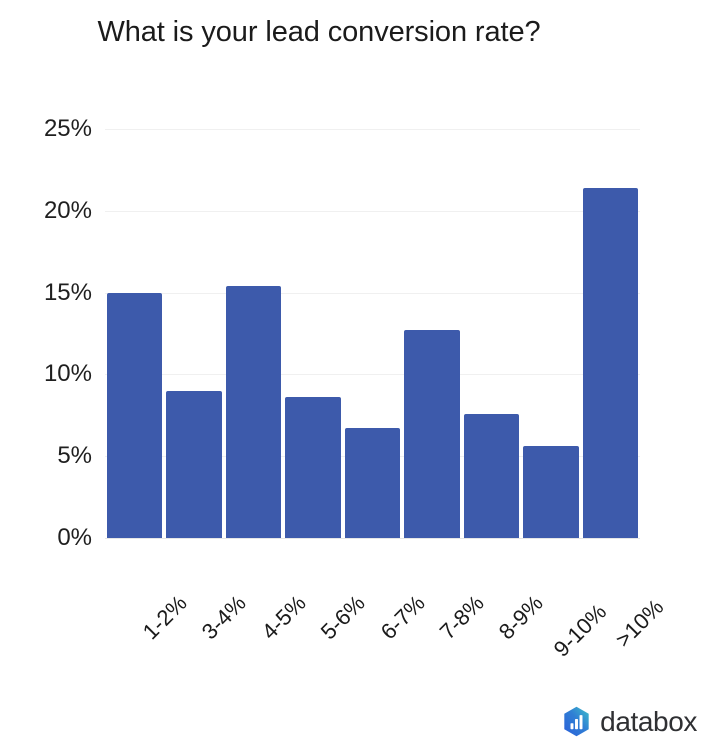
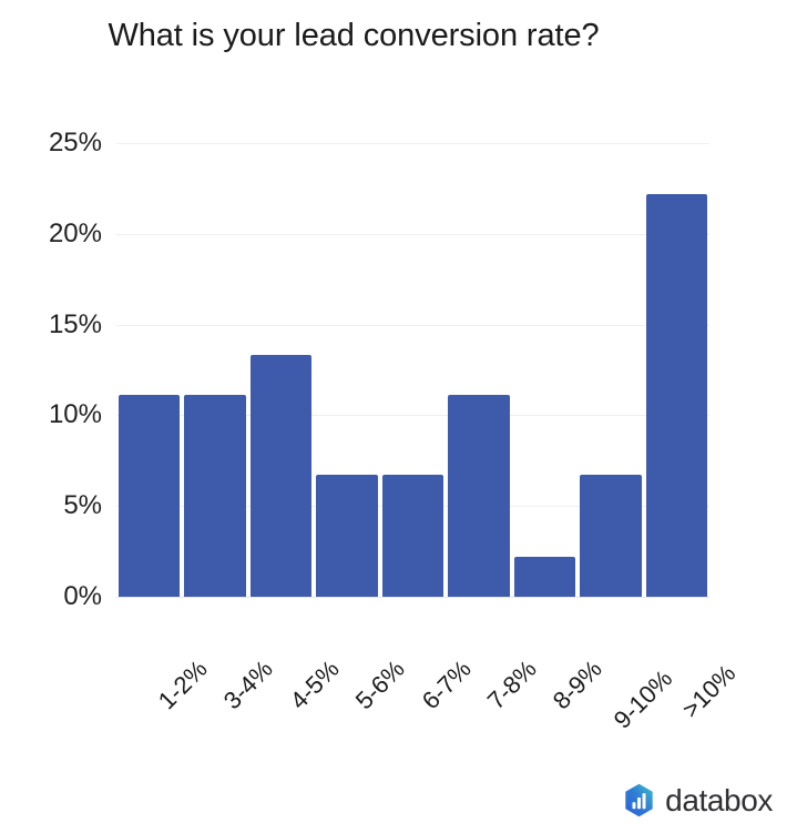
1-2%: 15.0% -> 11.1%
3-4%: 9.0% -> 11.1%
4-5%: 15.4% -> 13.3%
5-6%: 8.6% -> 6.7%
7-8%: 12.7% -> 11.1%
8-9%: 7.6% -> 2.2%
9-10%: 5.6% -> 6.7%
>10%: 21.4% -> 22.2%
